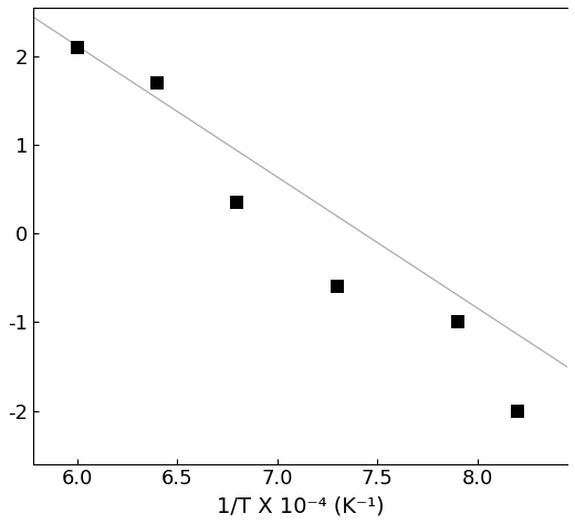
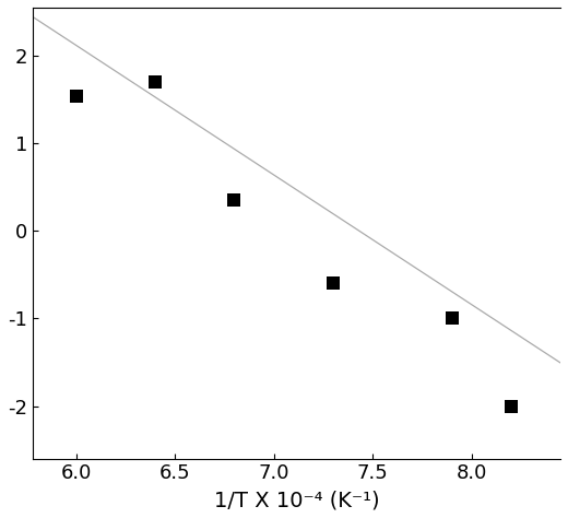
6.0: 2.10 -> 1.54
